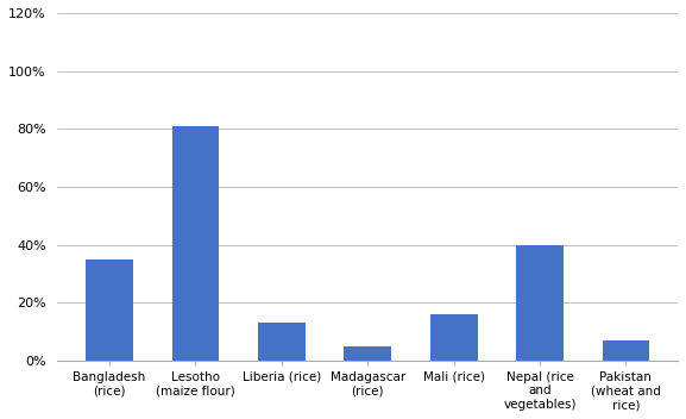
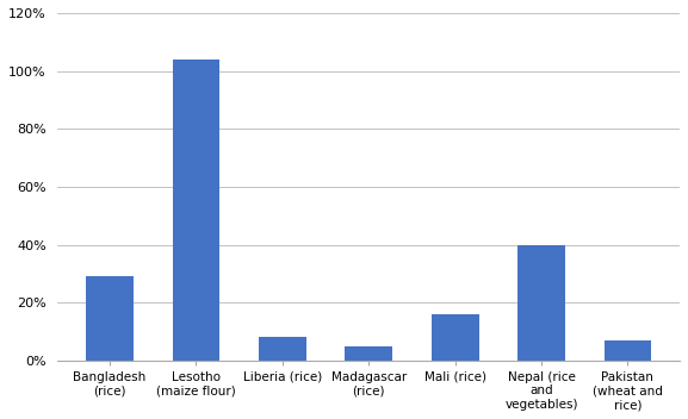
Bangladesh (rice): 35% -> 29%
Lesotho (maize flour): 81% -> 104%
Liberia (rice): 13% -> 8%
